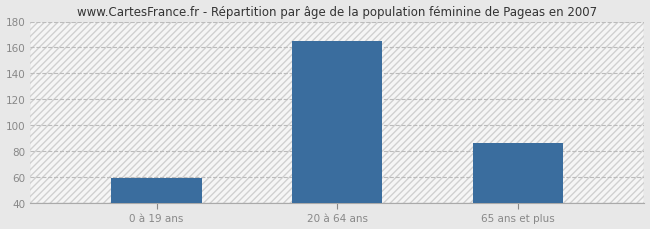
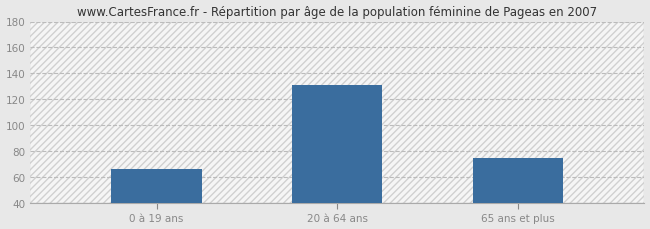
0 à 19 ans: 59 -> 66
20 à 64 ans: 165 -> 131
65 ans et plus: 86 -> 75
